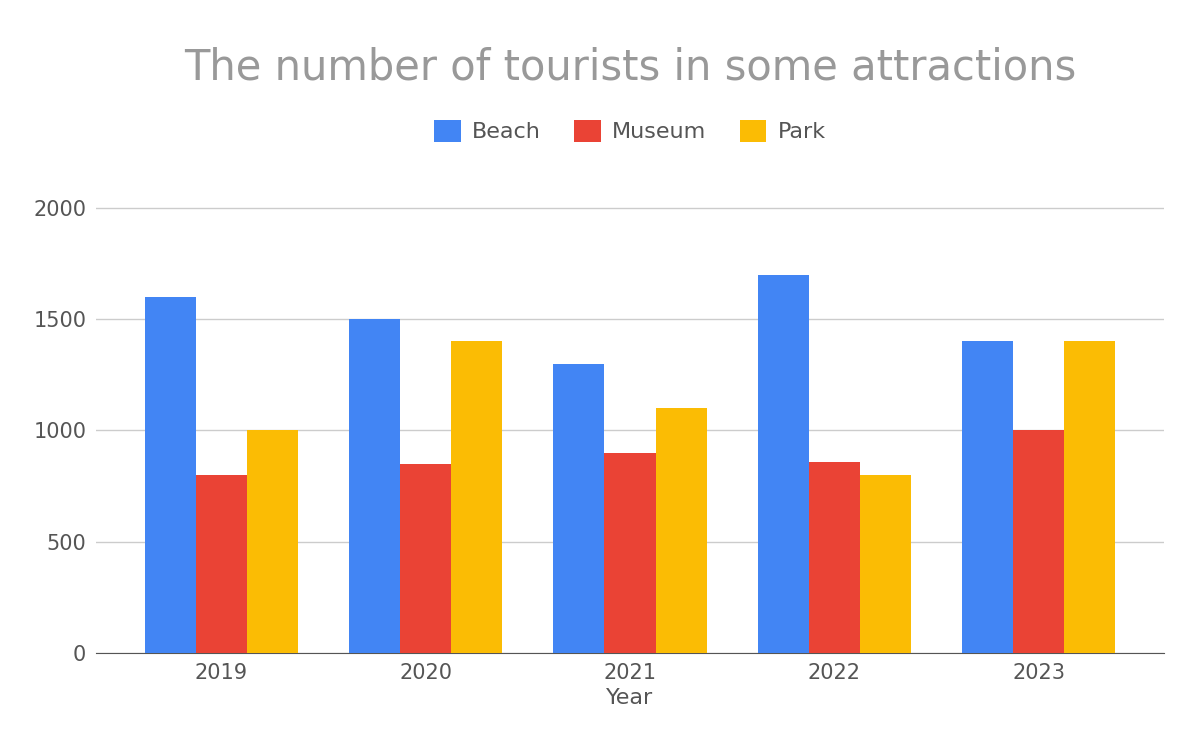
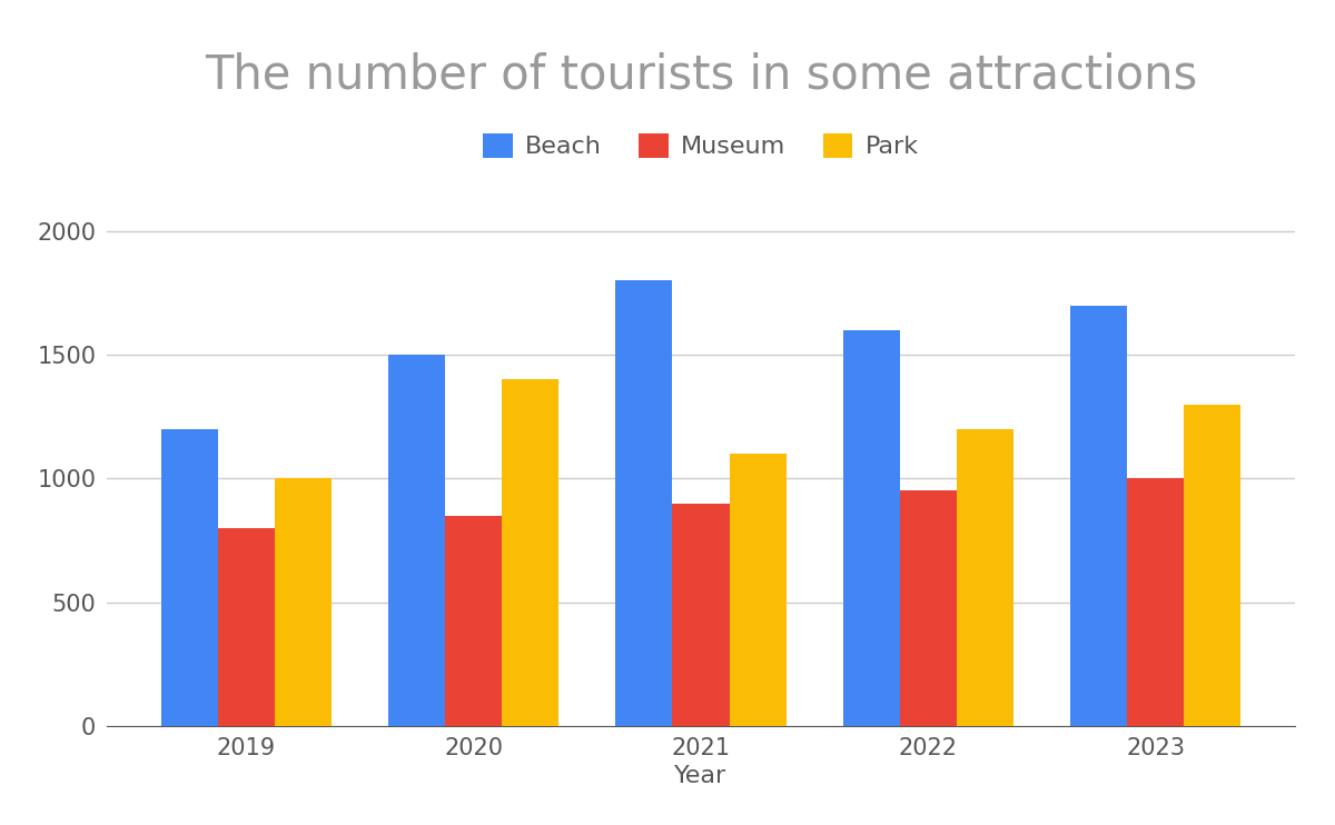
Beach/2019: 1600 -> 1200
Beach/2021: 1300 -> 1800
Beach/2022: 1700 -> 1600
Museum/2022: 860 -> 950
Park/2022: 800 -> 1200
Beach/2023: 1400 -> 1700
Park/2023: 1400 -> 1300
